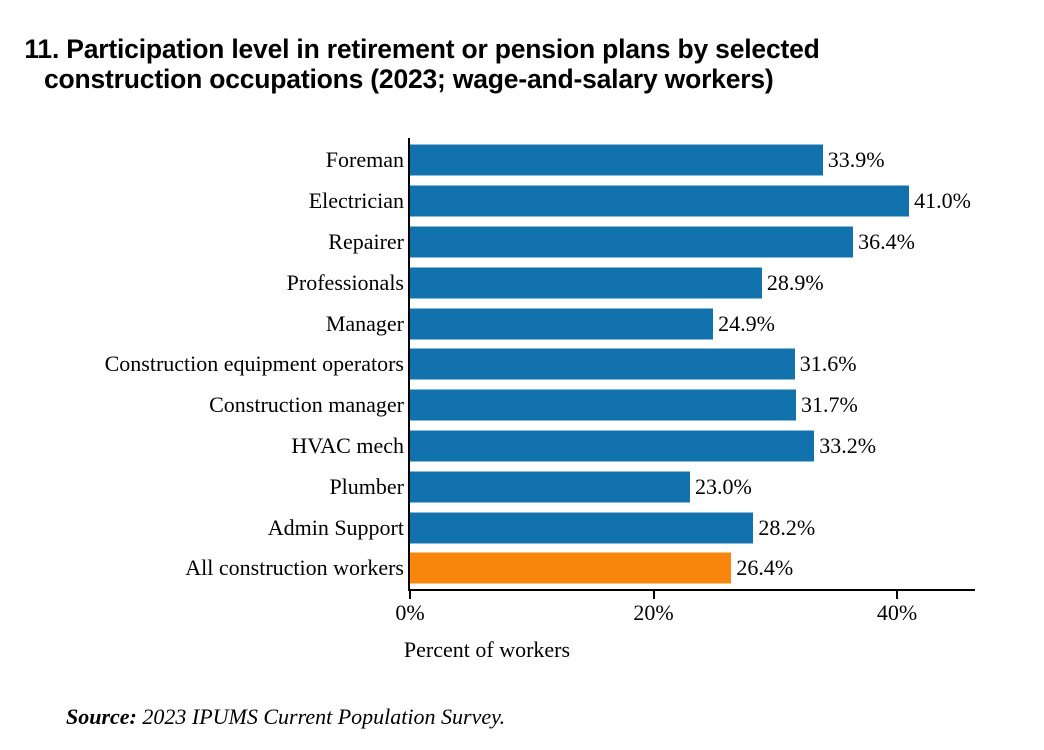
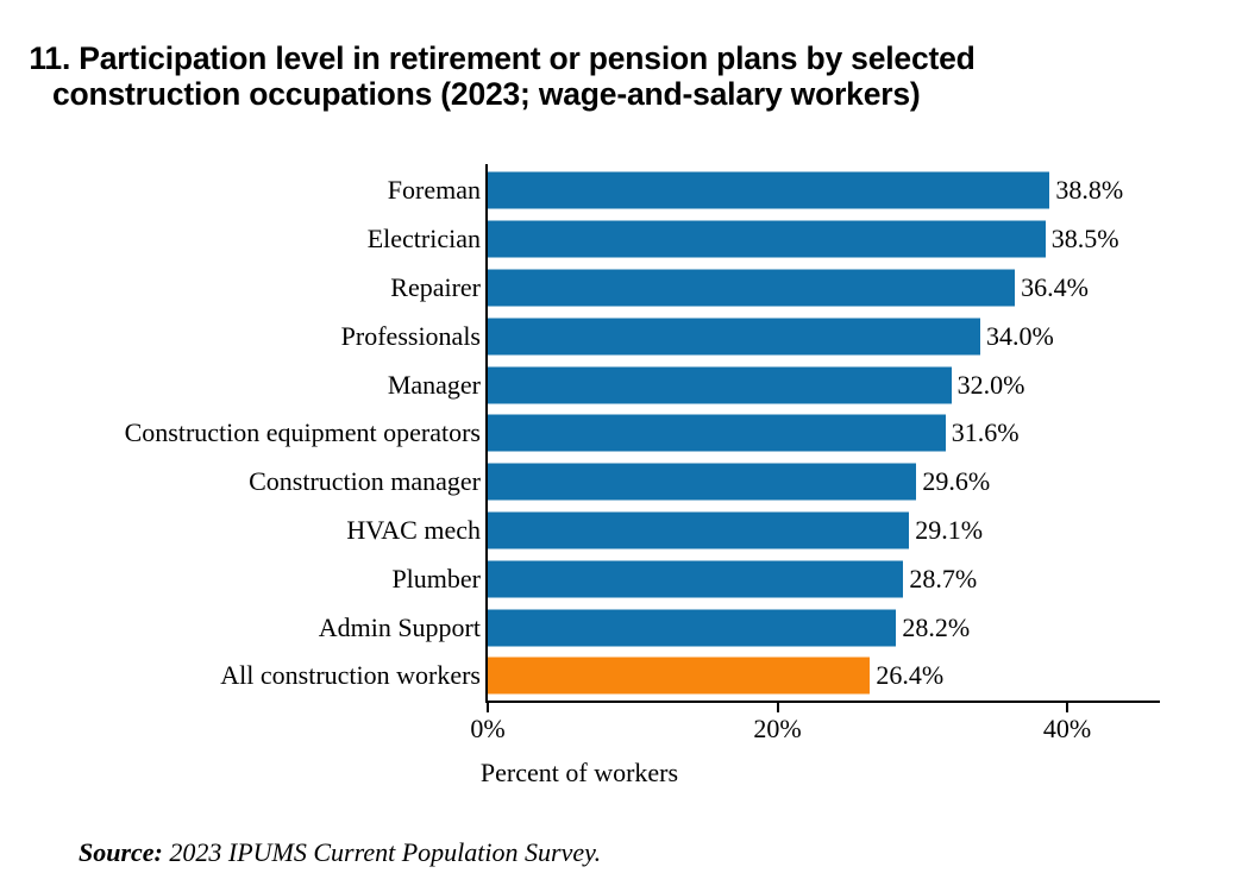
Foreman: 33.9% -> 38.8%
Electrician: 41.0% -> 38.5%
Professionals: 28.9% -> 34.0%
Manager: 24.9% -> 32.0%
Construction manager: 31.7% -> 29.6%
HVAC mech: 33.2% -> 29.1%
Plumber: 23.0% -> 28.7%
